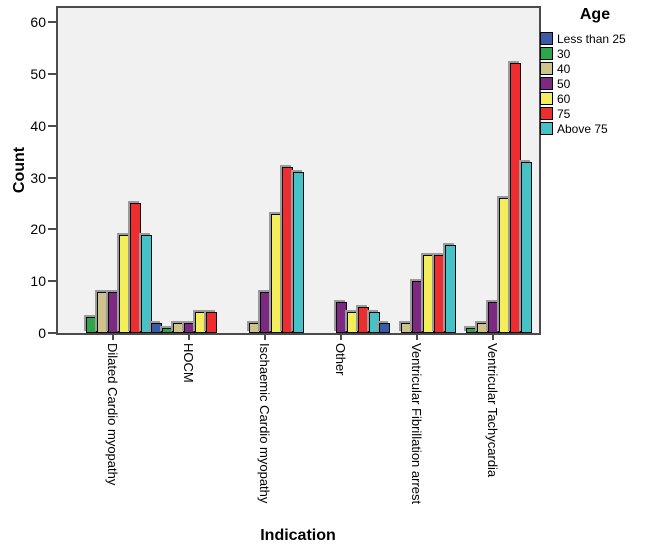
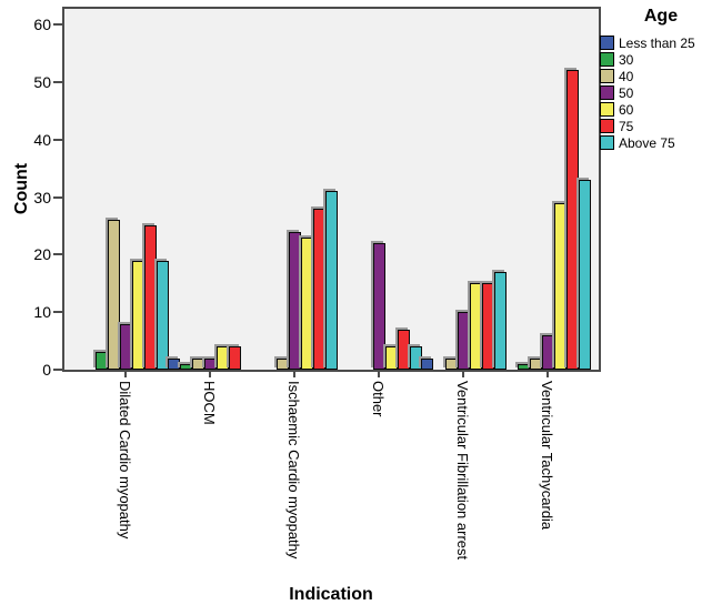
40/Dilated Cardio myopathy: 8 -> 26
50/Ischaemic Cardio myopathy: 8 -> 24
75/Ischaemic Cardio myopathy: 32 -> 28
50/Other: 6 -> 22
75/Other: 5 -> 7
60/Ventricular Tachycardia: 26 -> 29
